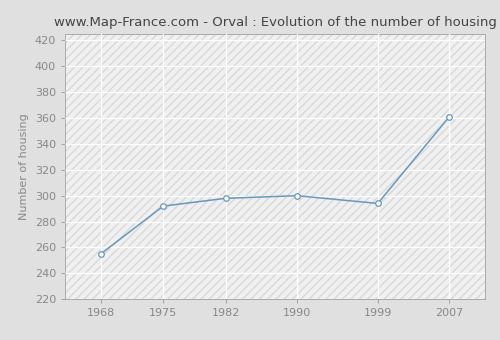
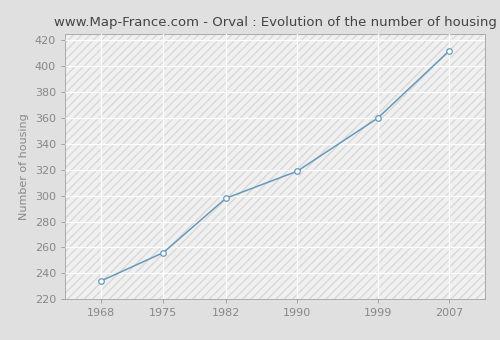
1968: 255 -> 234
1975: 292 -> 256
1990: 300 -> 319
1999: 294 -> 360
2007: 361 -> 412
